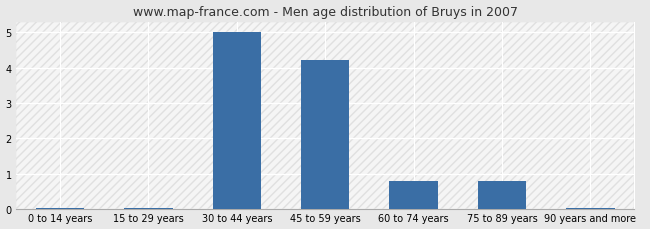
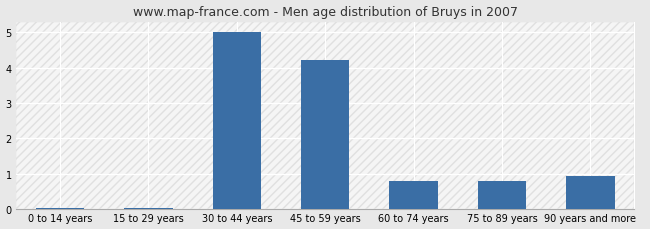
90 years and more: 0.05 -> 0.95
